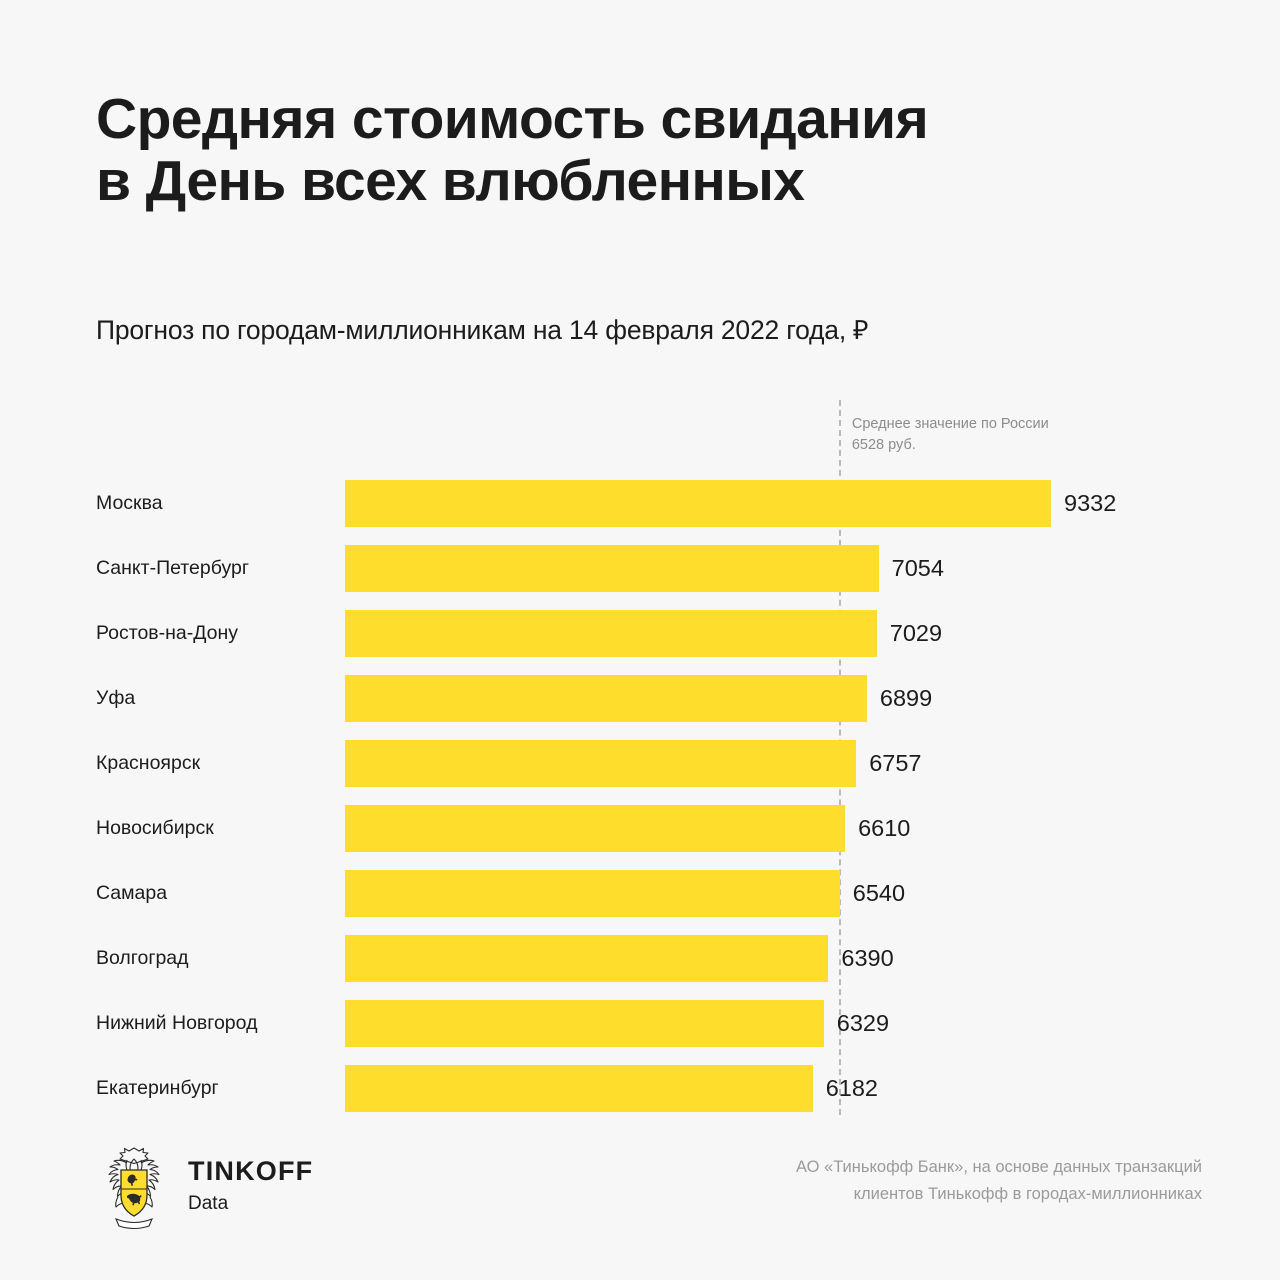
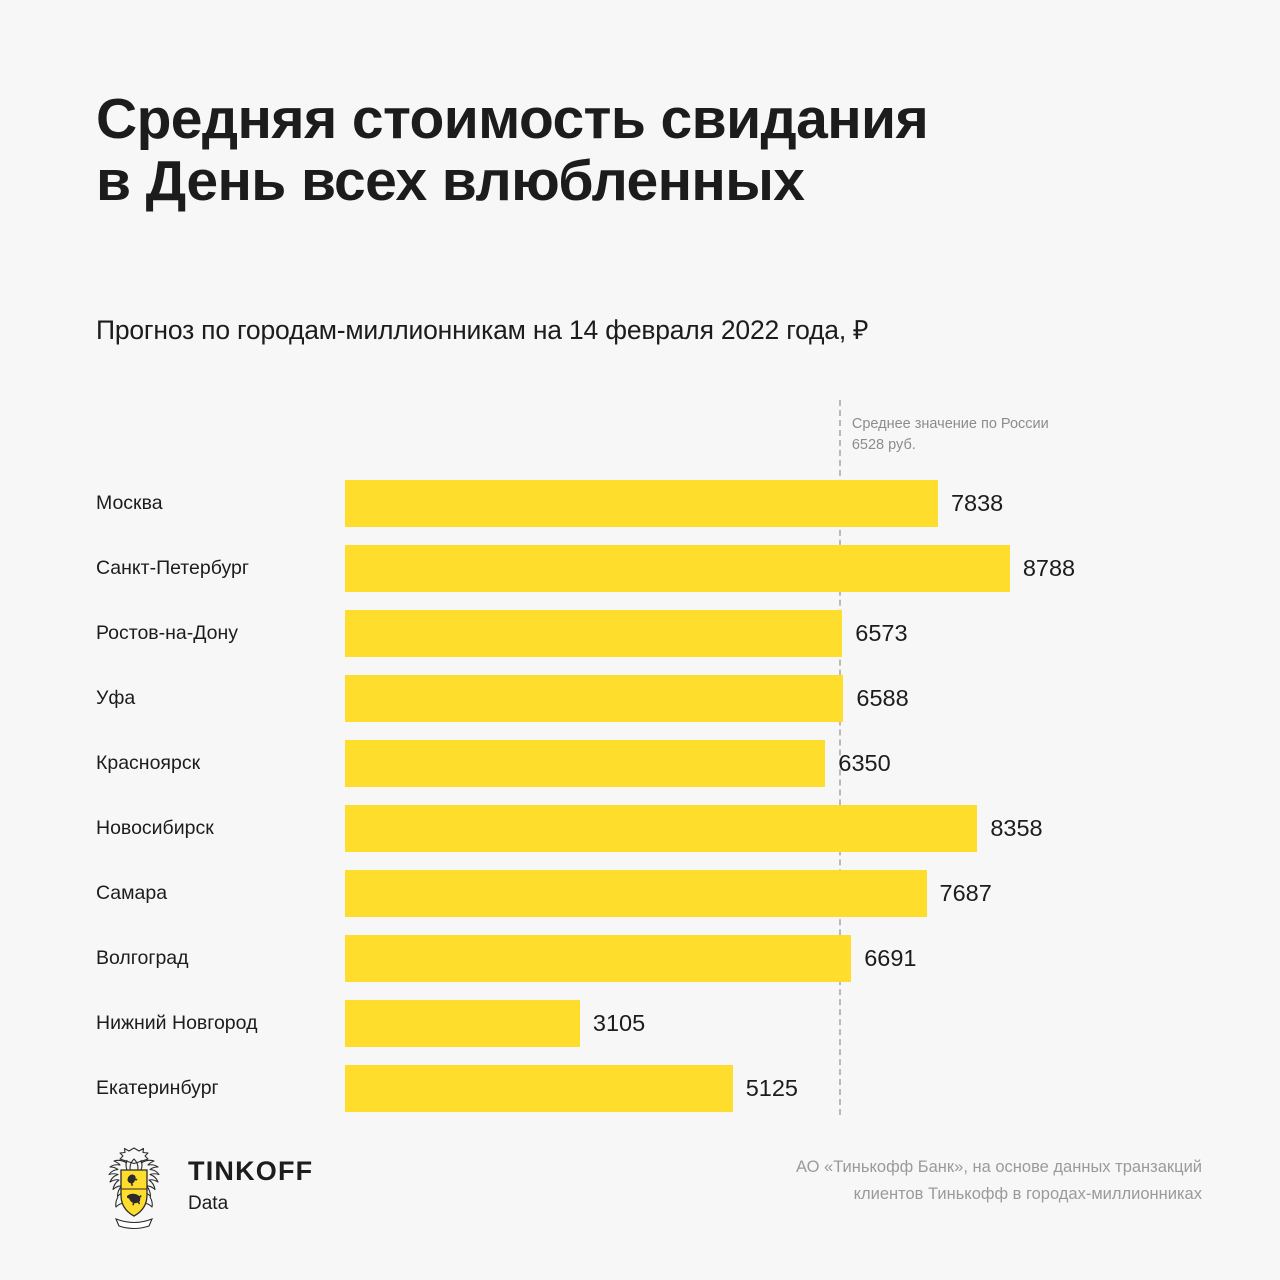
Москва: 9332 -> 7838
Санкт-Петербург: 7054 -> 8788
Ростов-на-Дону: 7029 -> 6573
Уфа: 6899 -> 6588
Красноярск: 6757 -> 6350
Новосибирск: 6610 -> 8358
Самара: 6540 -> 7687
Волгоград: 6390 -> 6691
Нижний Новгород: 6329 -> 3105
Екатеринбург: 6182 -> 5125
